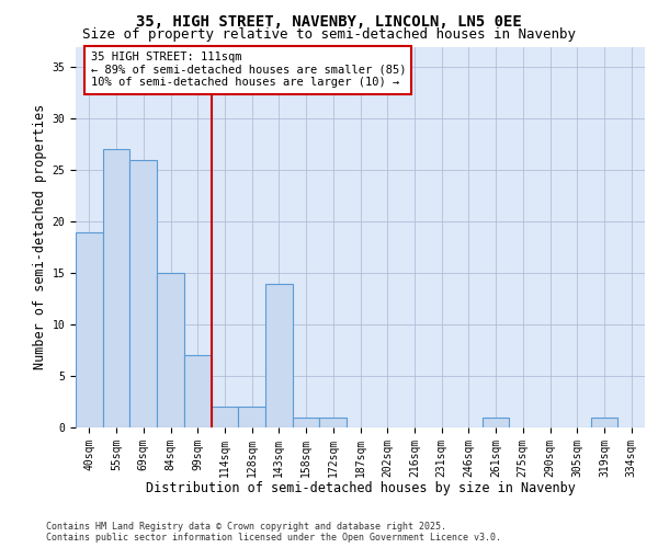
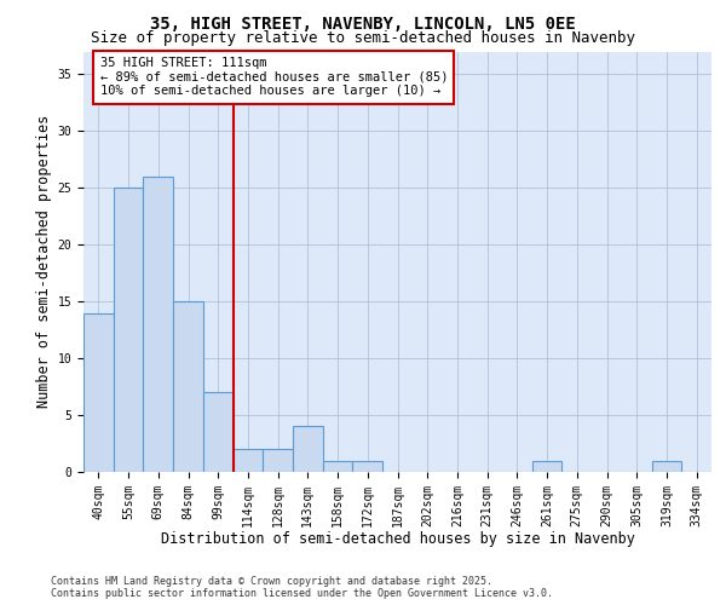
40sqm: 19 -> 14
55sqm: 27 -> 25
143sqm: 14 -> 4
